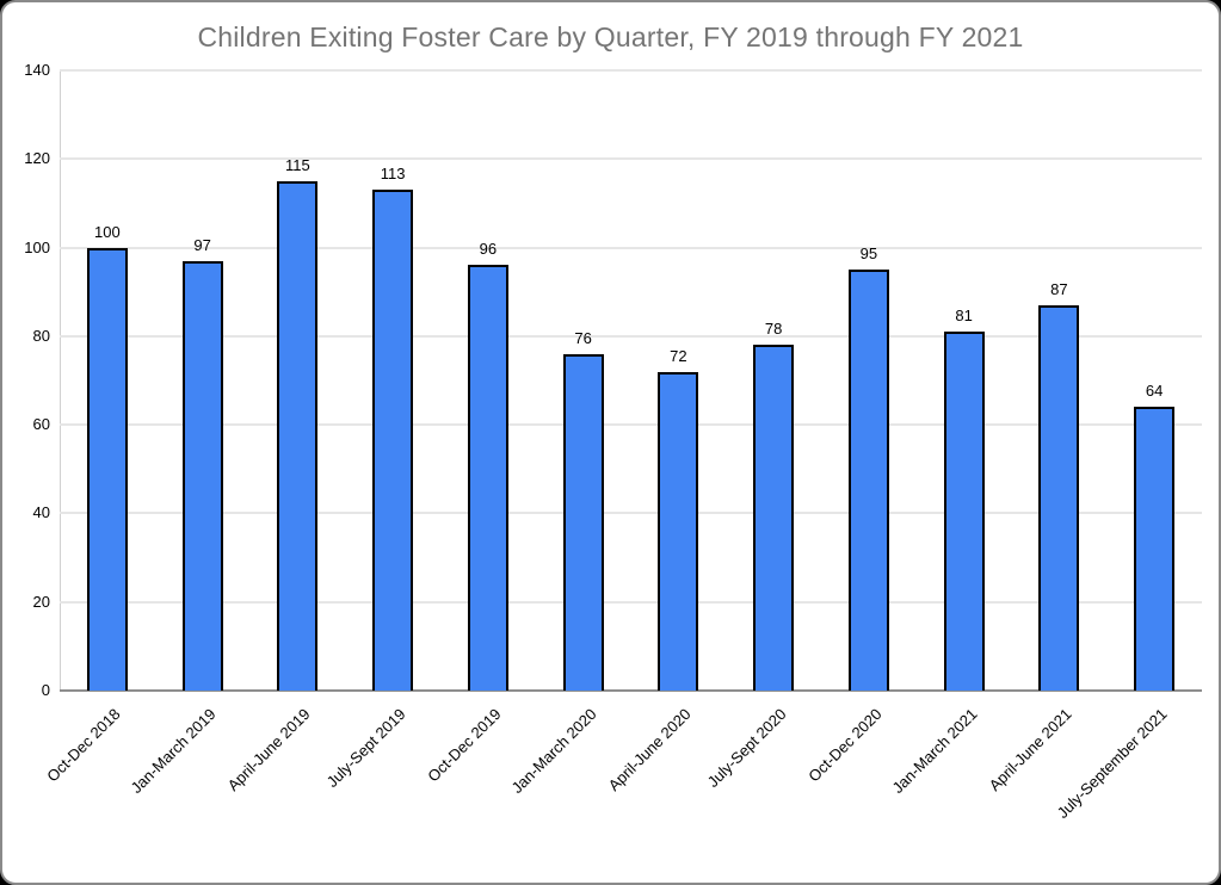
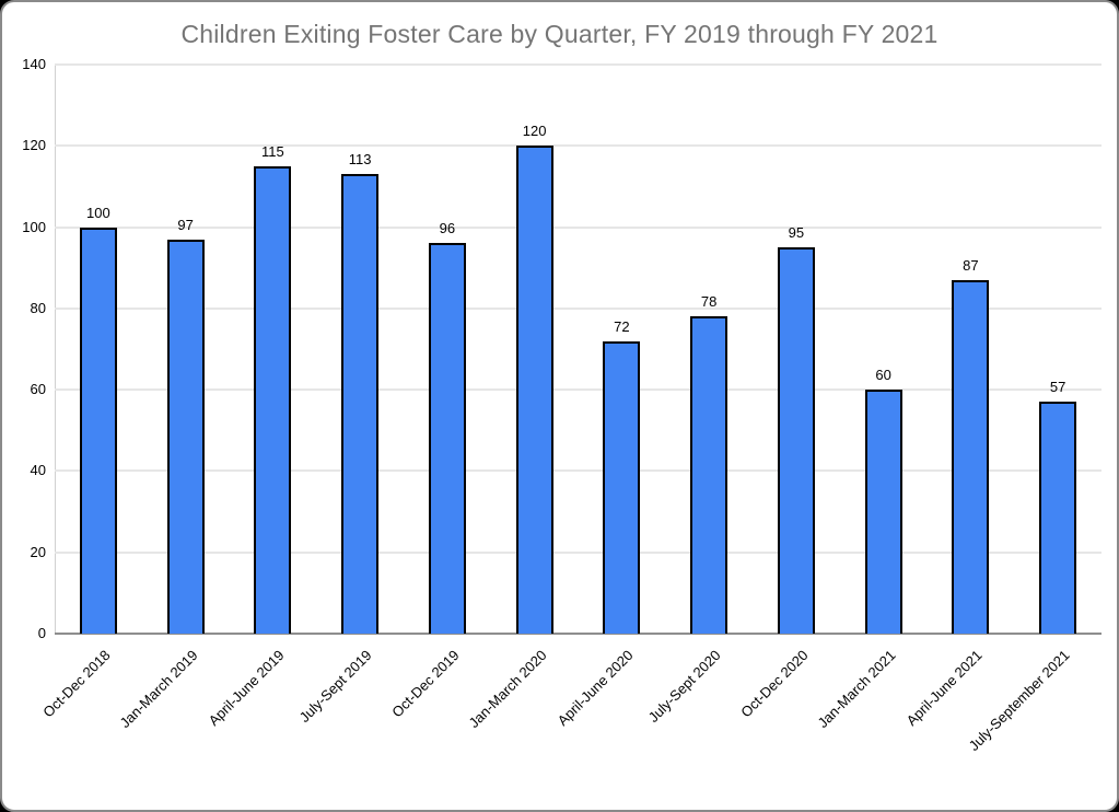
Jan-March 2020: 76 -> 120
Jan-March 2021: 81 -> 60
July-September 2021: 64 -> 57
